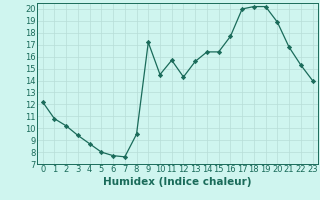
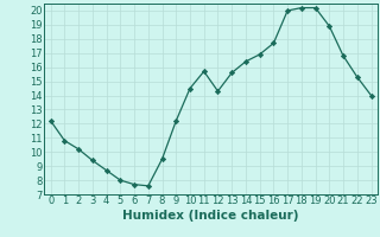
9: 17.2 -> 12.2
15: 16.4 -> 16.9
